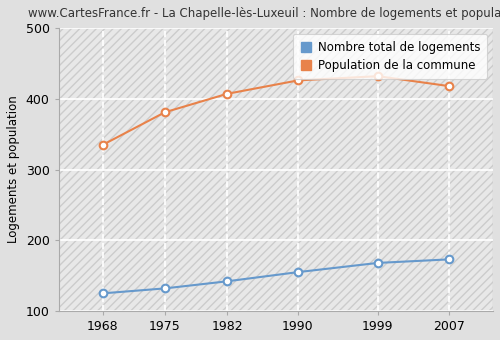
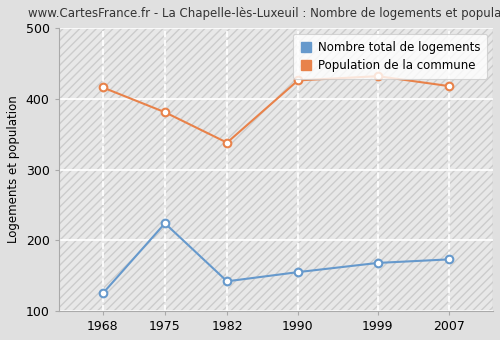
Population de la commune/1968: 335 -> 416
Nombre total de logements/1975: 132 -> 224
Population de la commune/1982: 407 -> 338
